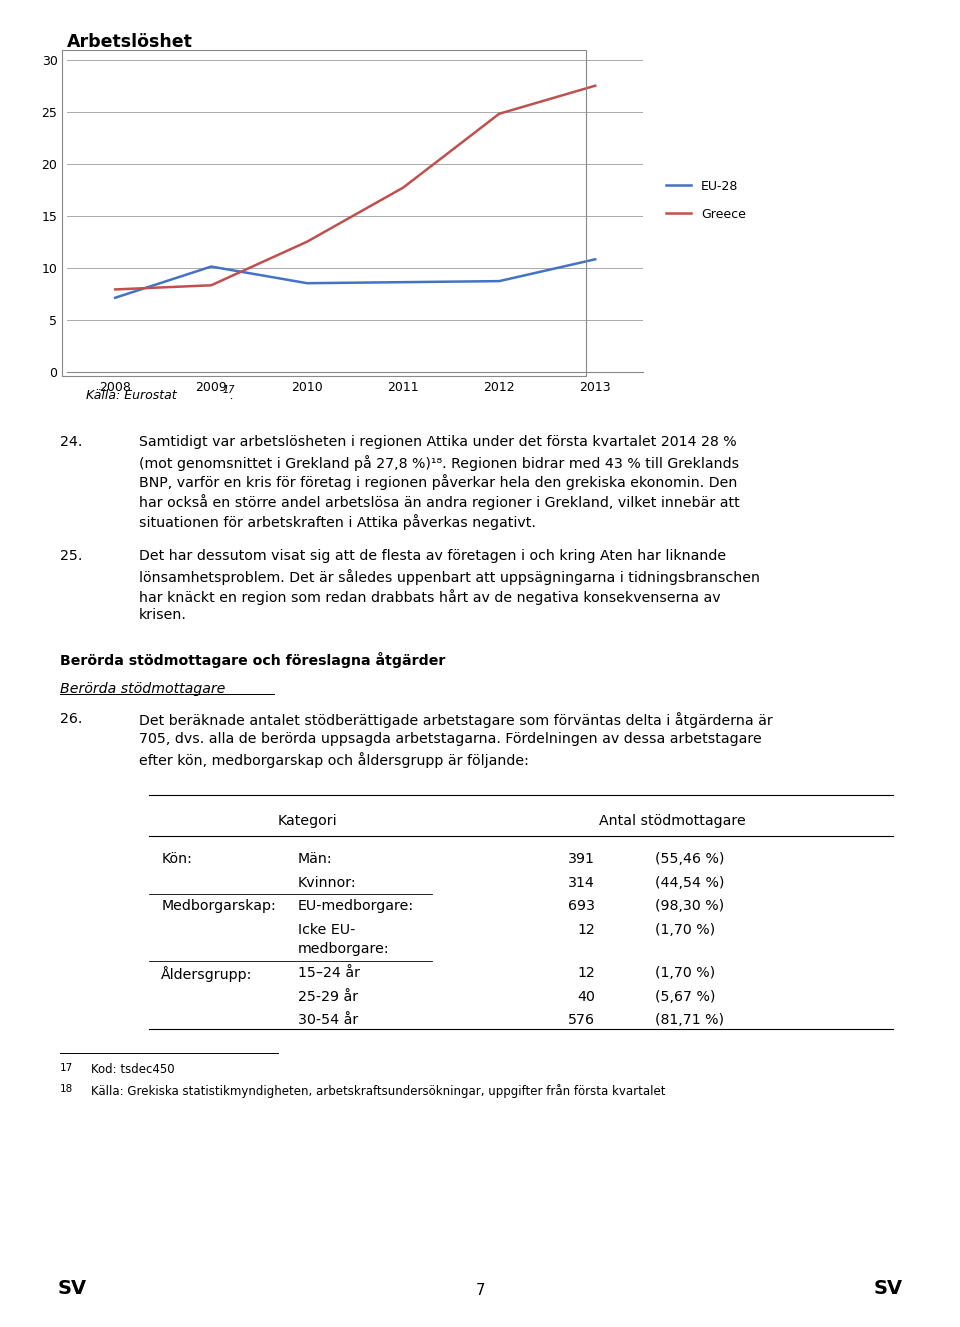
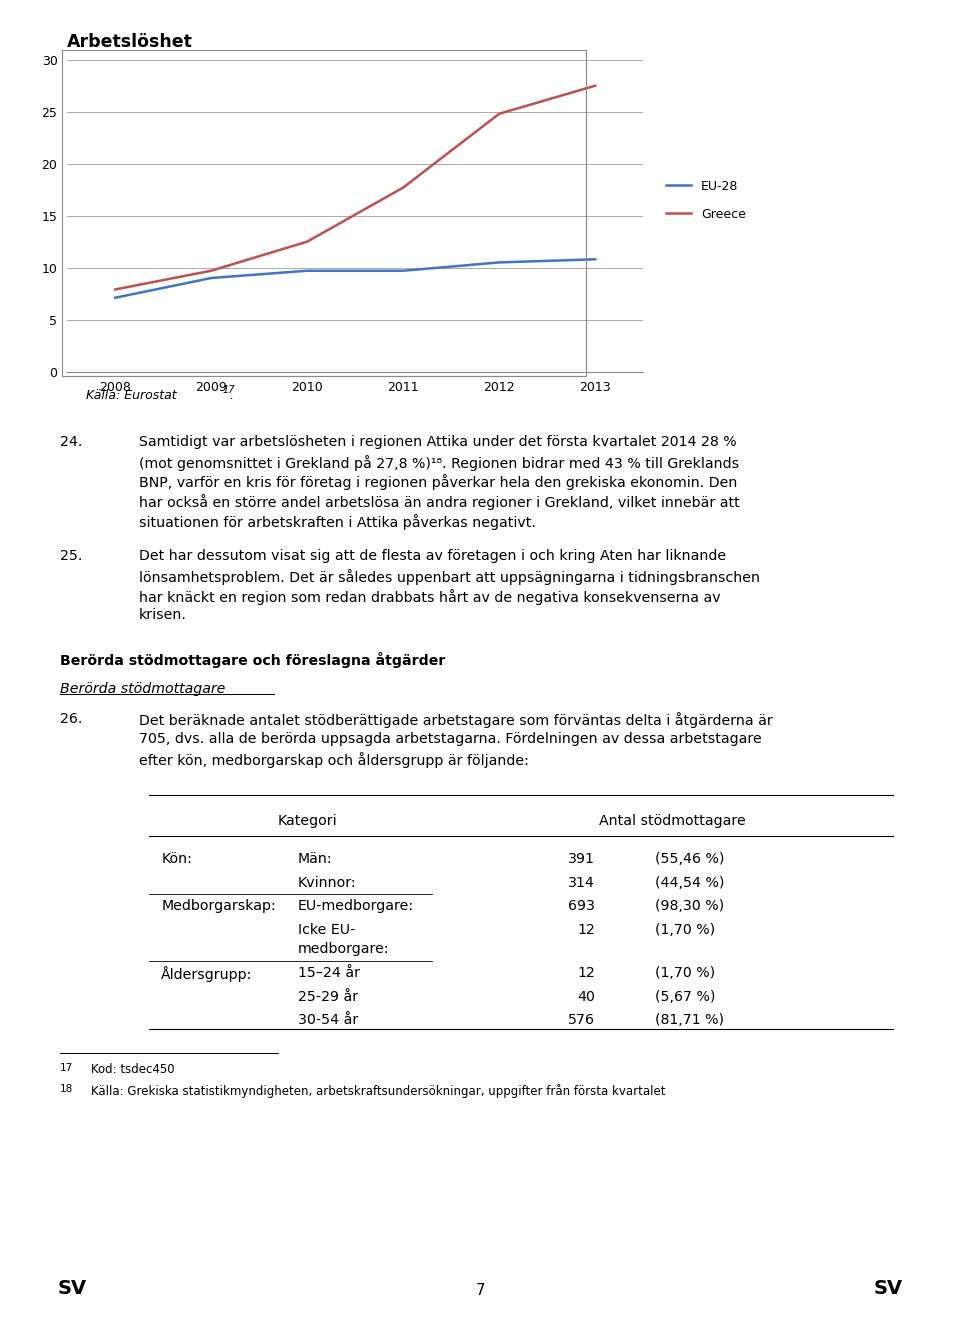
EU-28/2009: 10.1 -> 9.0
Greece/2009: 8.3 -> 9.7
EU-28/2010: 8.5 -> 9.7
EU-28/2011: 8.6 -> 9.7
EU-28/2012: 8.7 -> 10.5
